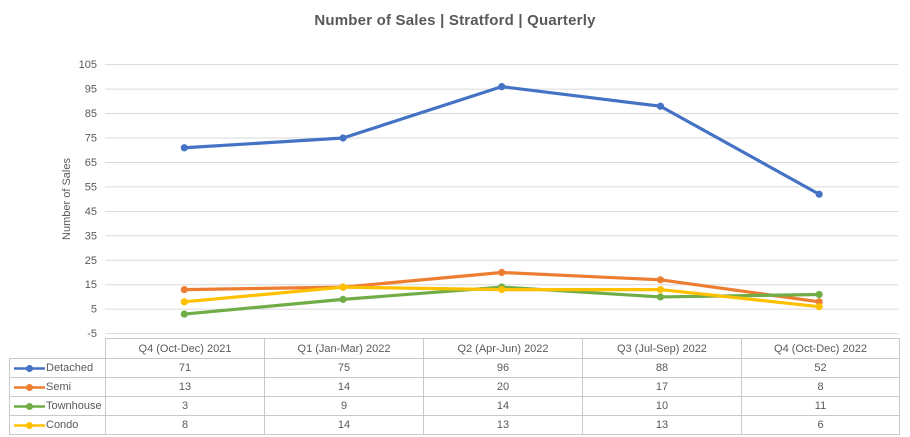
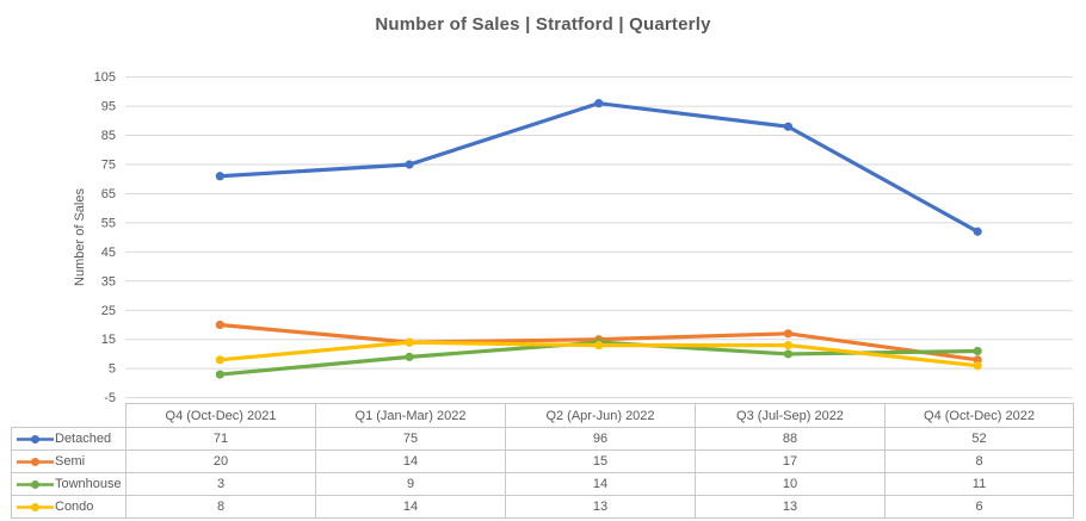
Semi/Q4 (Oct-Dec) 2021: 13 -> 20
Semi/Q2 (Apr-Jun) 2022: 20 -> 15
